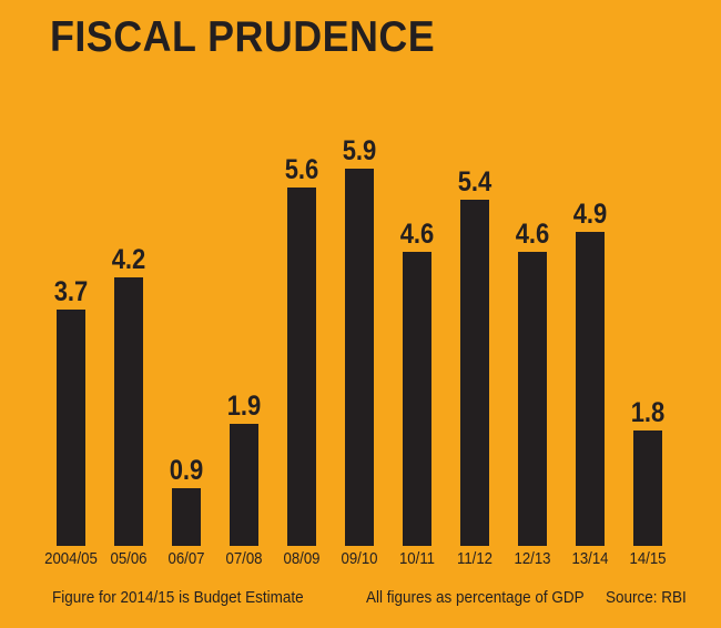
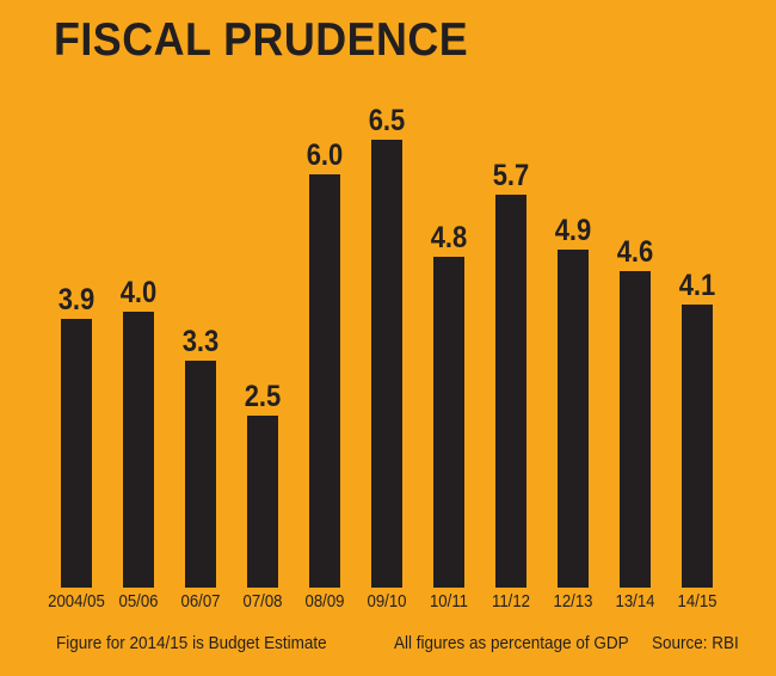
2004/05: 3.7 -> 3.9
05/06: 4.2 -> 4.0
06/07: 0.9 -> 3.3
07/08: 1.9 -> 2.5
08/09: 5.6 -> 6.0
09/10: 5.9 -> 6.5
10/11: 4.6 -> 4.8
11/12: 5.4 -> 5.7
12/13: 4.6 -> 4.9
13/14: 4.9 -> 4.6
14/15: 1.8 -> 4.1
